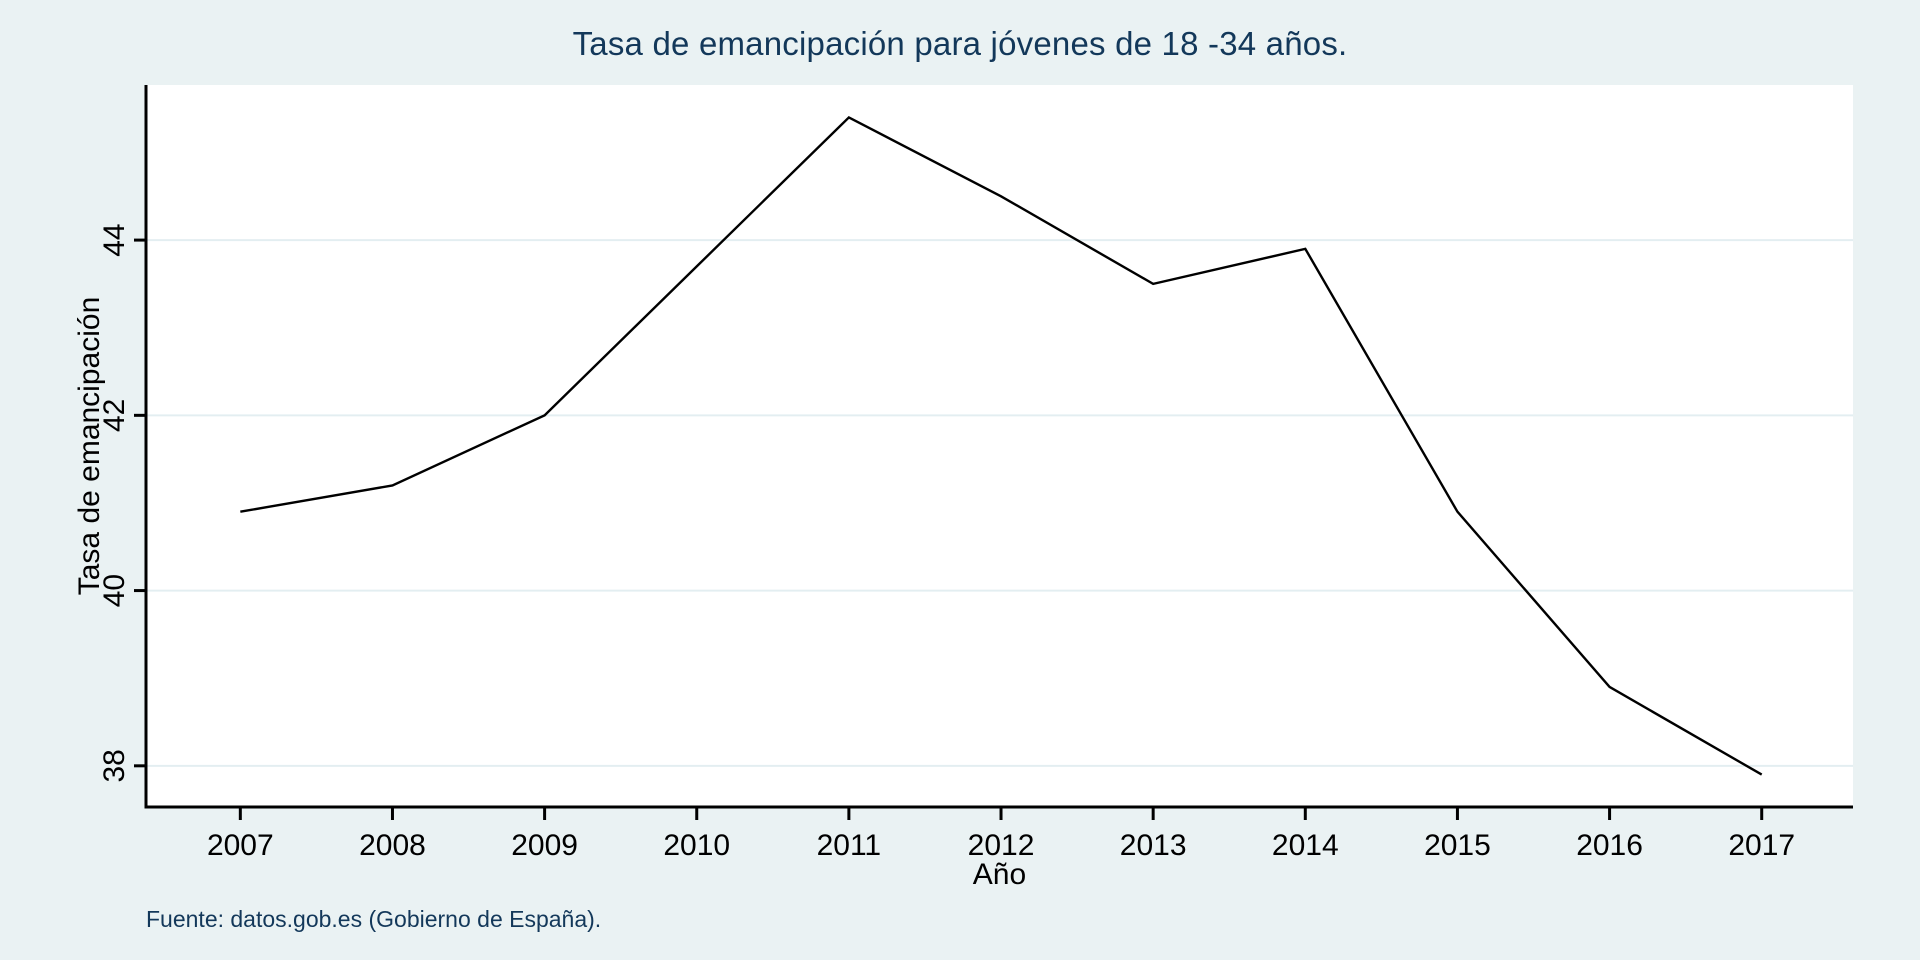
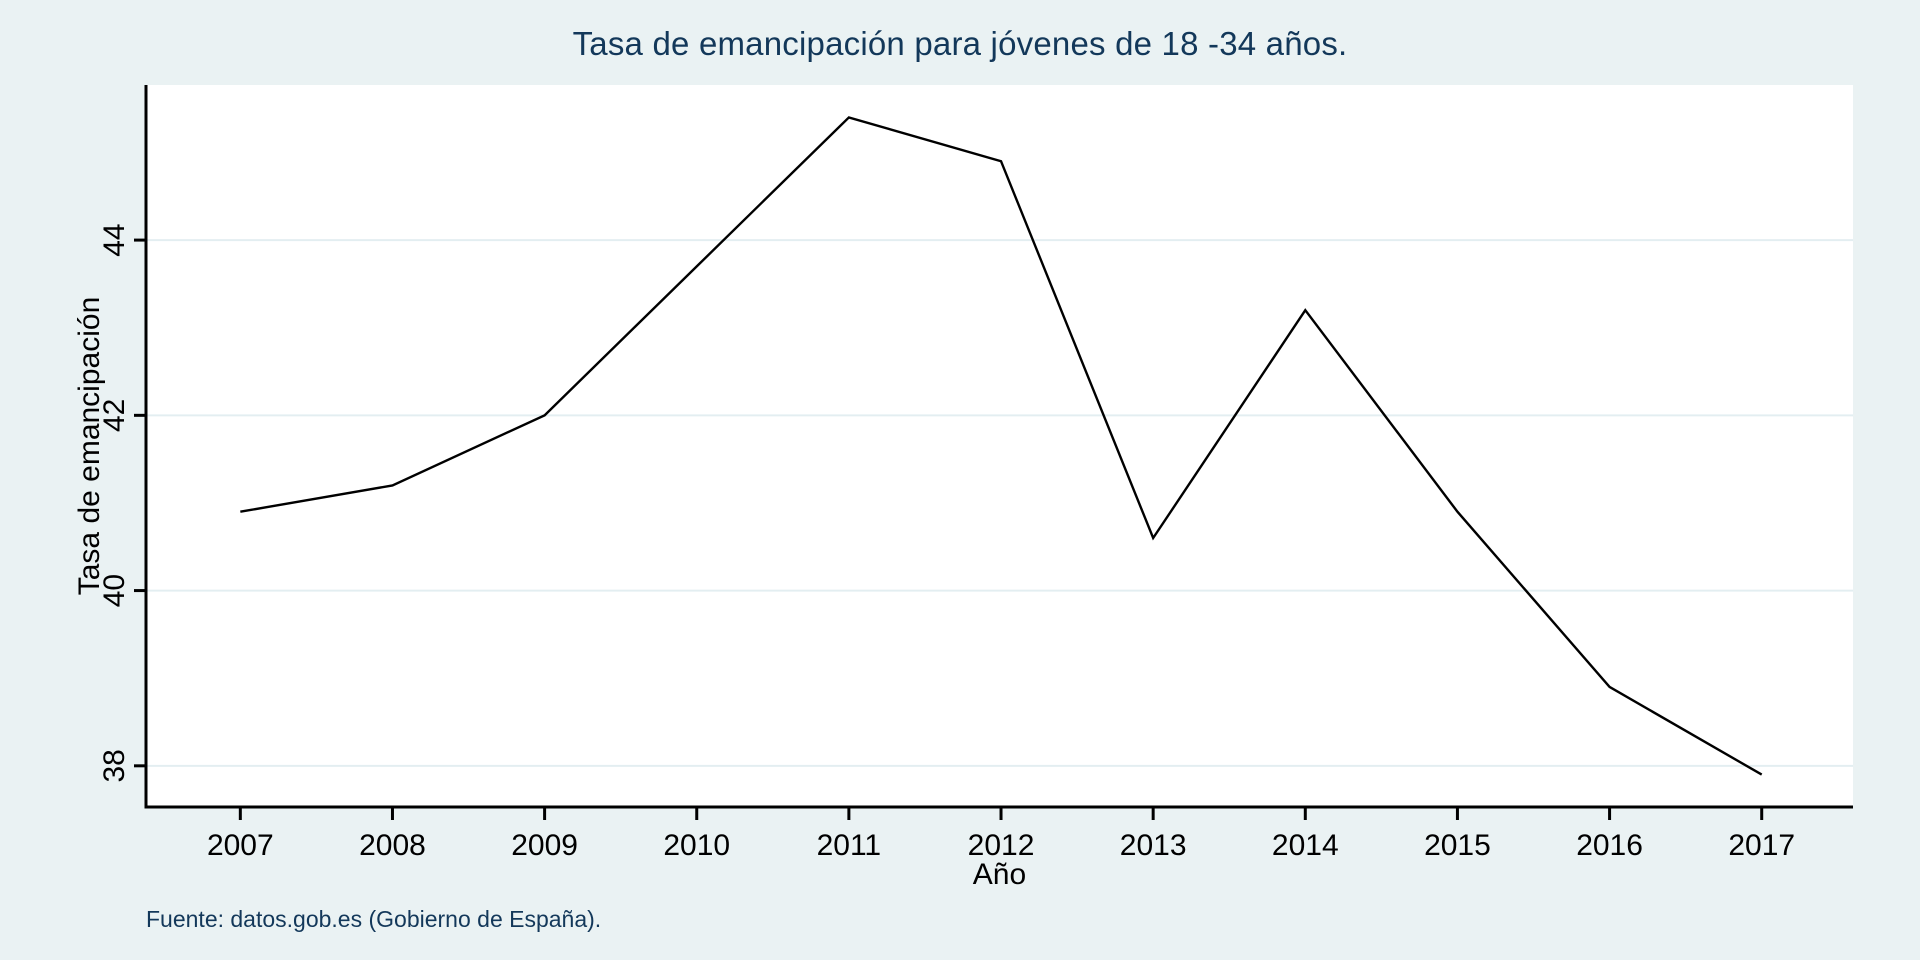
2012: 44.5 -> 44.9
2013: 43.5 -> 40.6
2014: 43.9 -> 43.2
